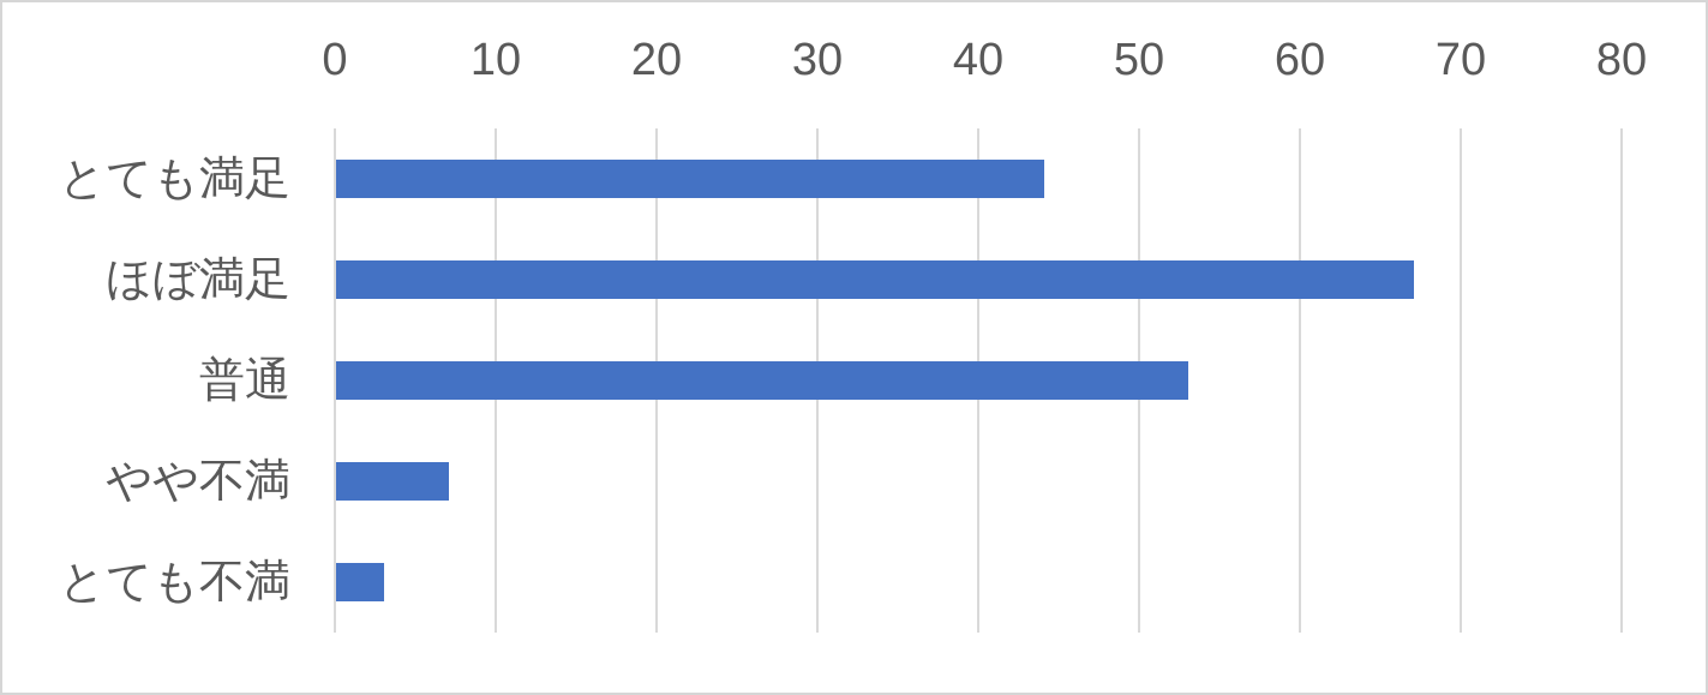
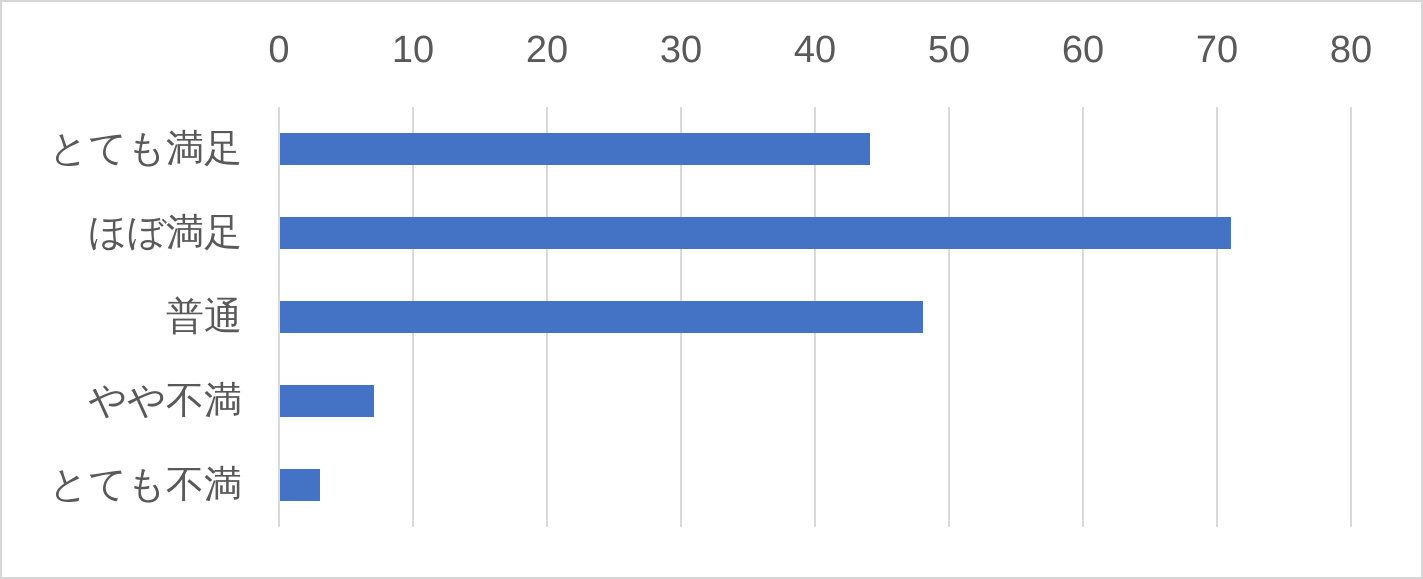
ほぼ満足: 67 -> 71
普通: 53 -> 48
